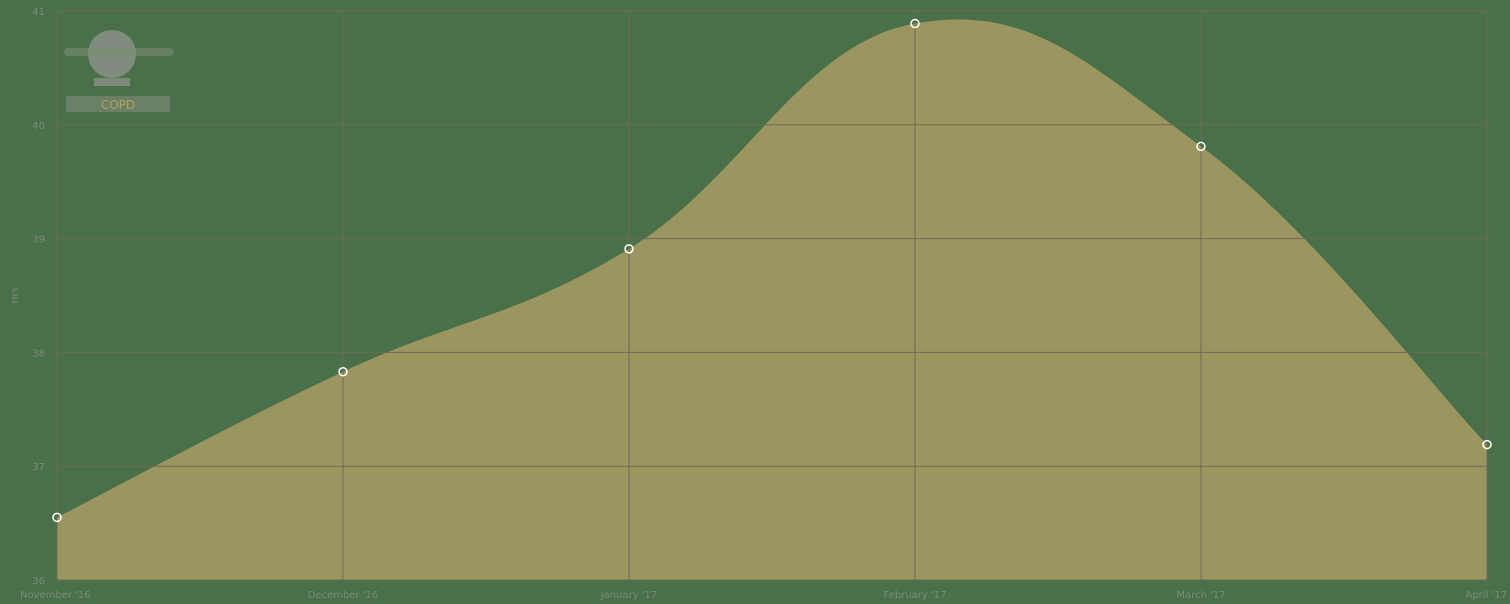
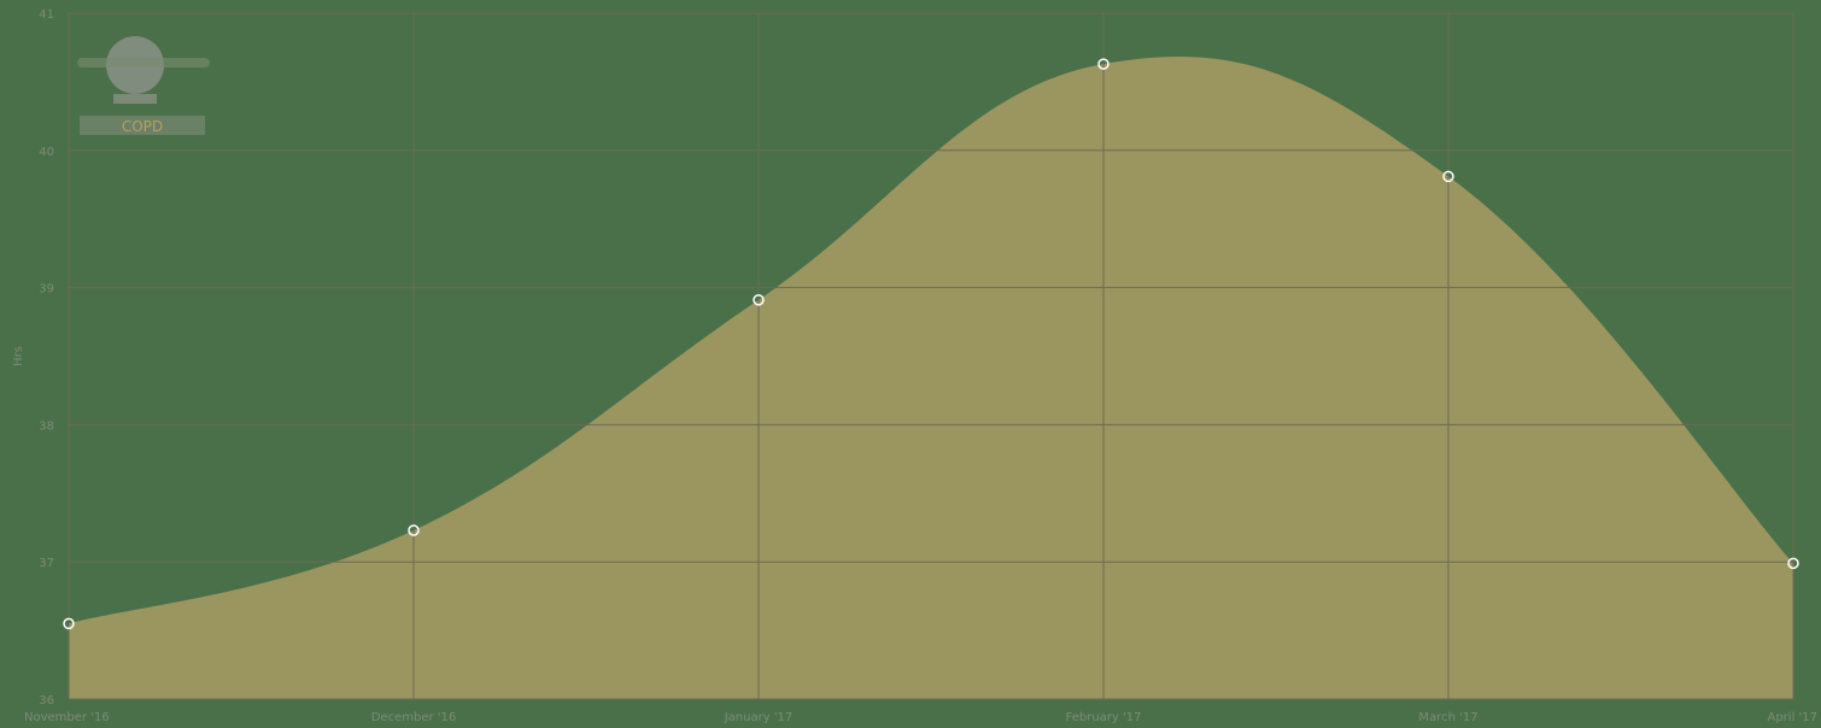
December '16: 37.83 -> 37.23
February '17: 40.89 -> 40.63
April '17: 37.19 -> 36.99
